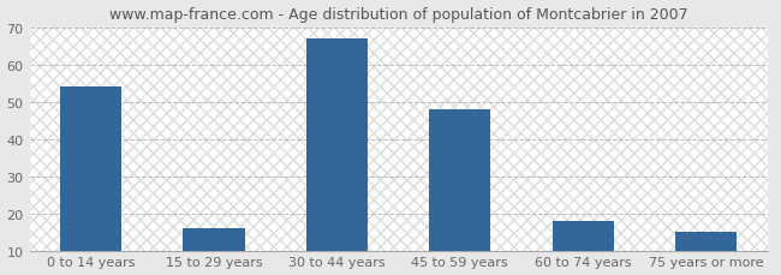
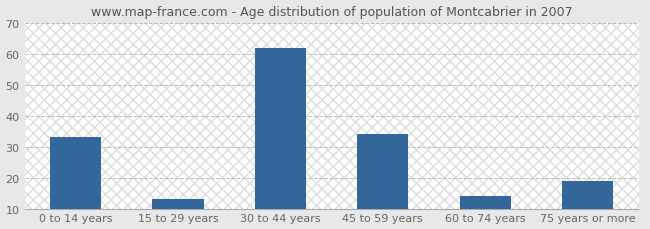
0 to 14 years: 54 -> 33
15 to 29 years: 16 -> 13
30 to 44 years: 67 -> 62
45 to 59 years: 48 -> 34
60 to 74 years: 18 -> 14
75 years or more: 15 -> 19
